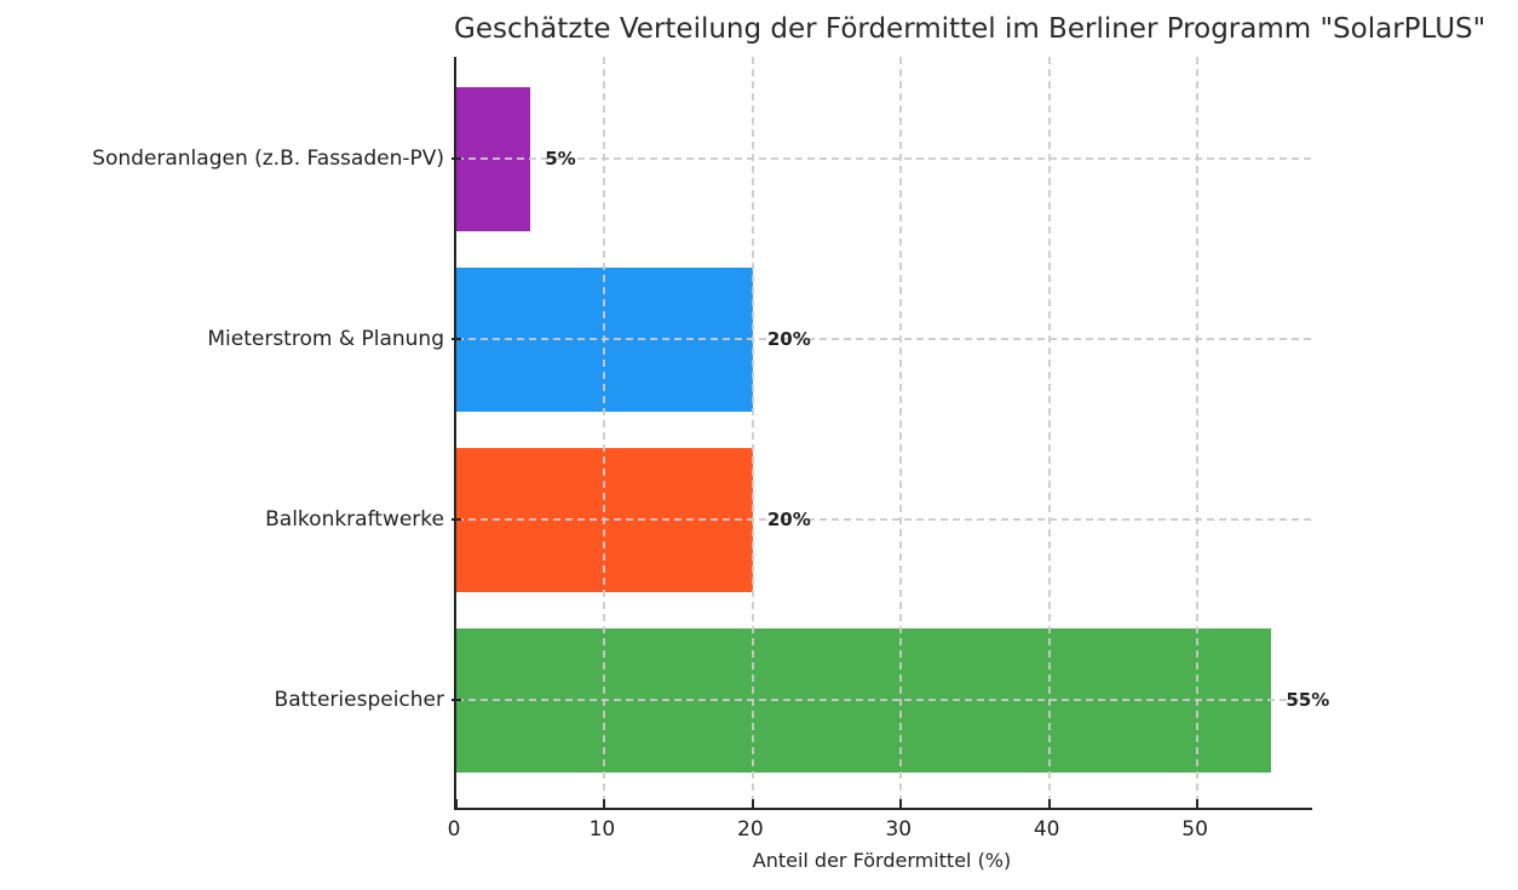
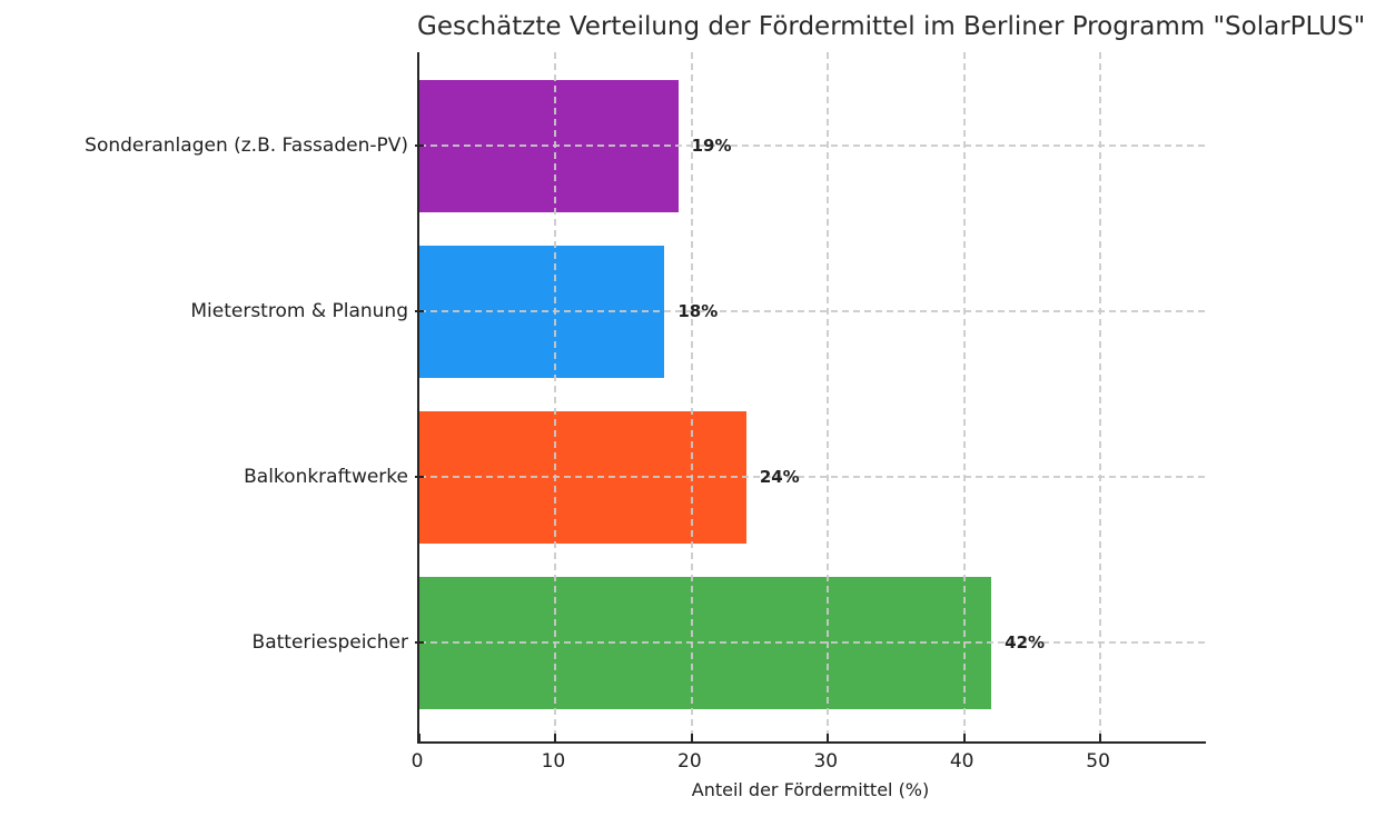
Sonderanlagen (z.B. Fassaden-PV): 5% -> 19%
Mieterstrom & Planung: 20% -> 18%
Balkonkraftwerke: 20% -> 24%
Batteriespeicher: 55% -> 42%
